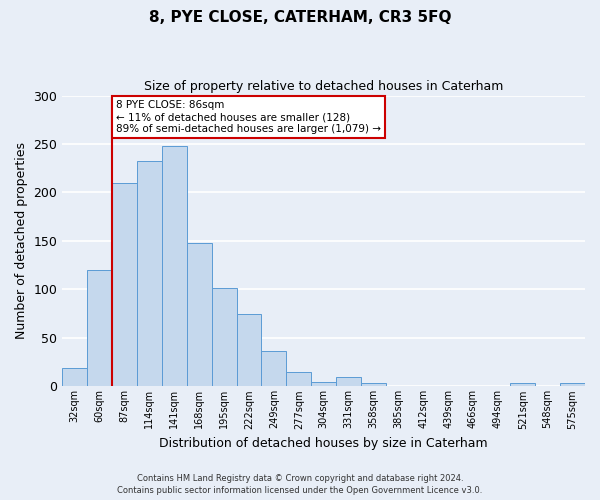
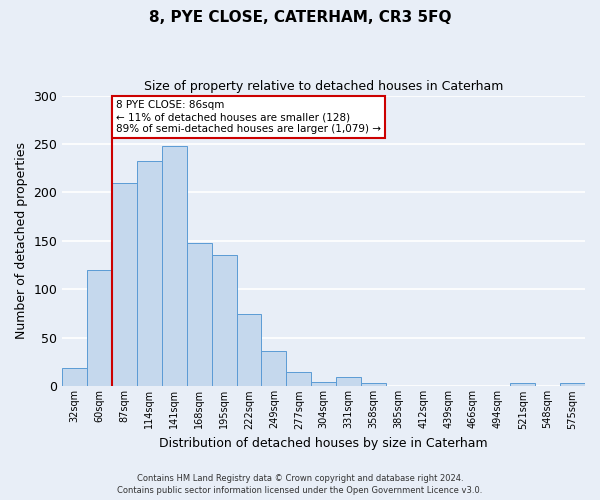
195sqm: 101 -> 136
